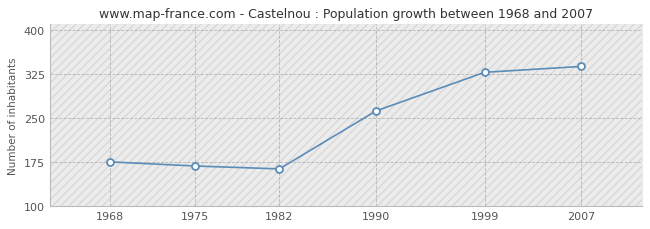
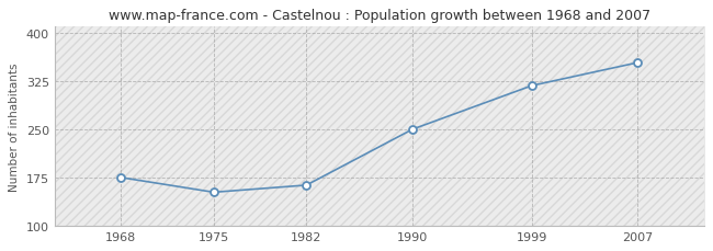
1975: 168 -> 152
1990: 262 -> 250
1999: 328 -> 318
2007: 338 -> 354
